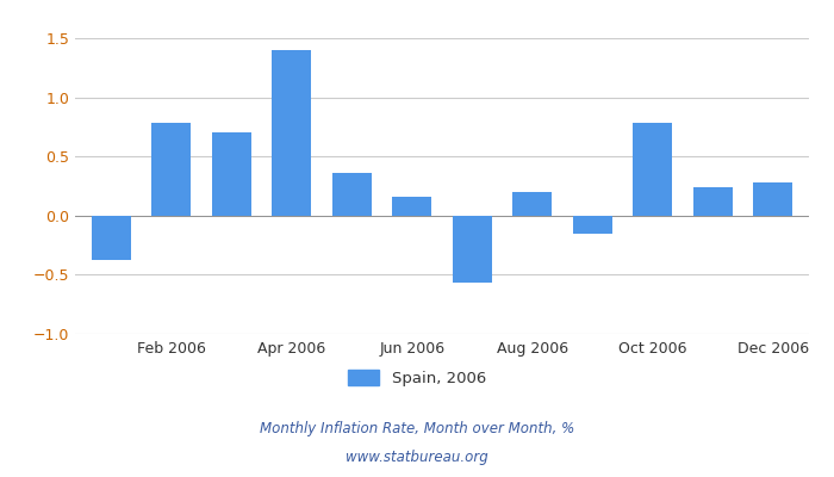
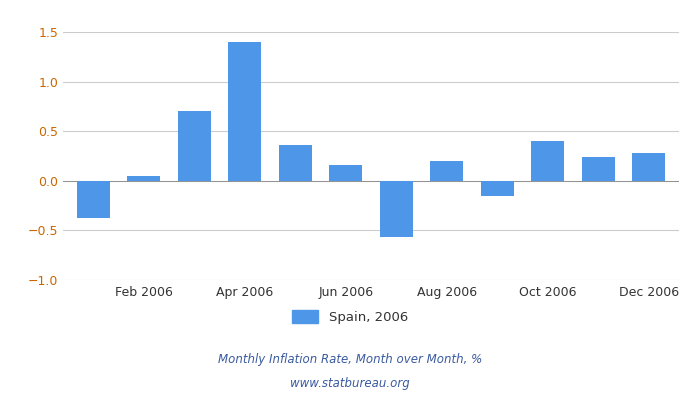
Feb 2006: 0.78 -> 0.05
Oct 2006: 0.78 -> 0.40
